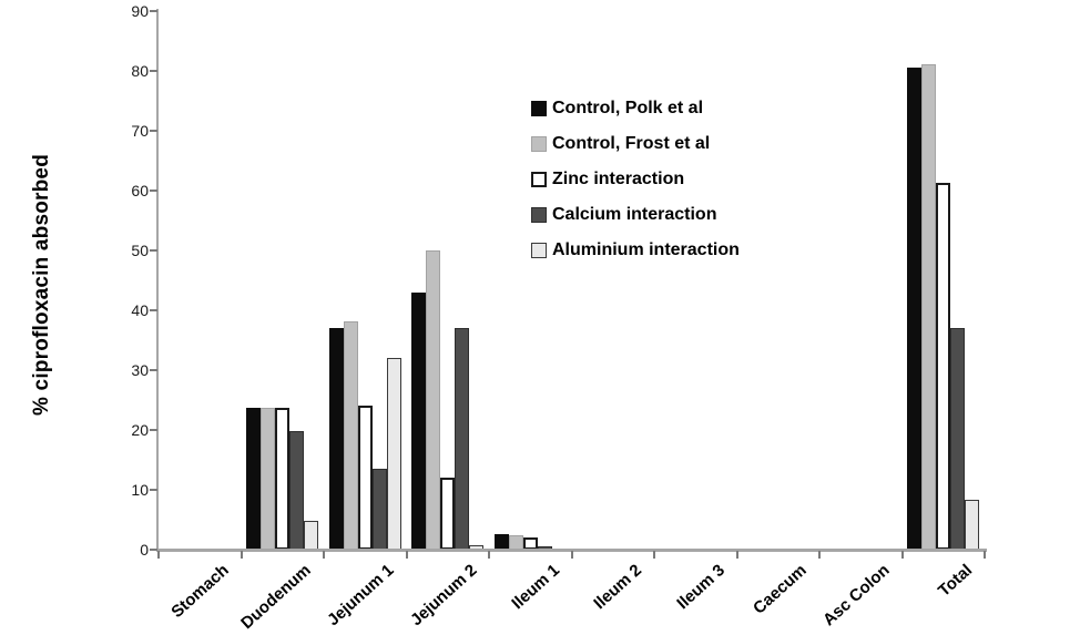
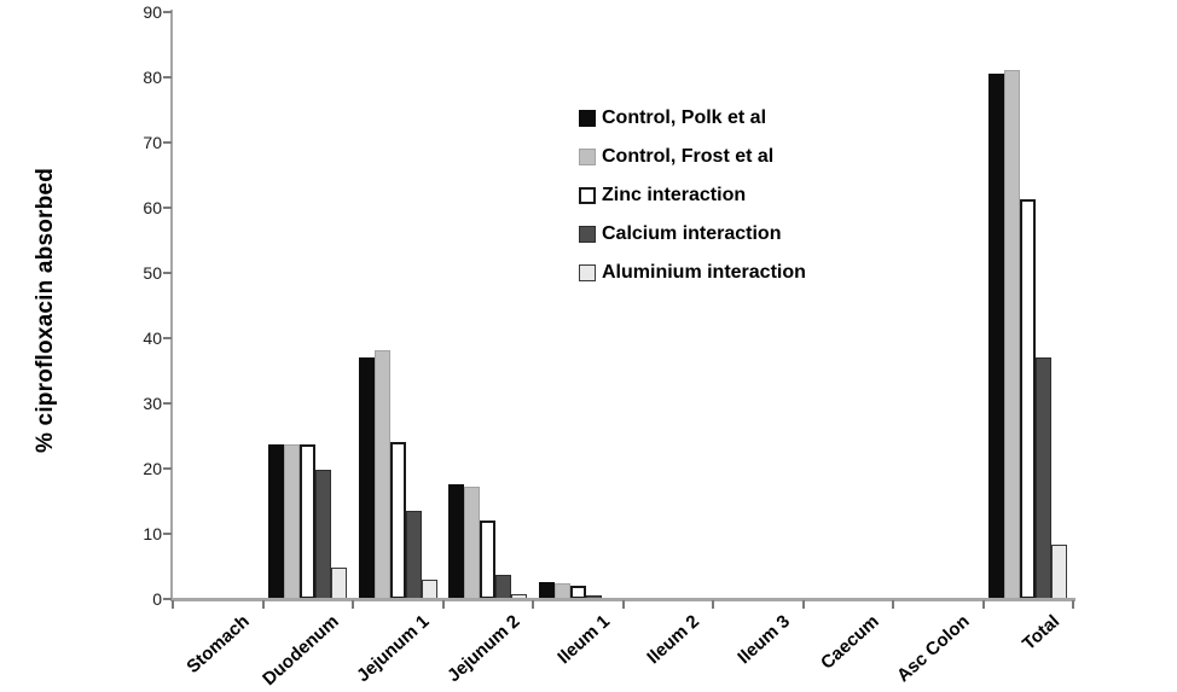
Aluminium interaction/Jejunum 1: 32 -> 3
Control, Polk et al/Jejunum 2: 43 -> 18
Control, Frost et al/Jejunum 2: 50 -> 17
Calcium interaction/Jejunum 2: 37 -> 4
